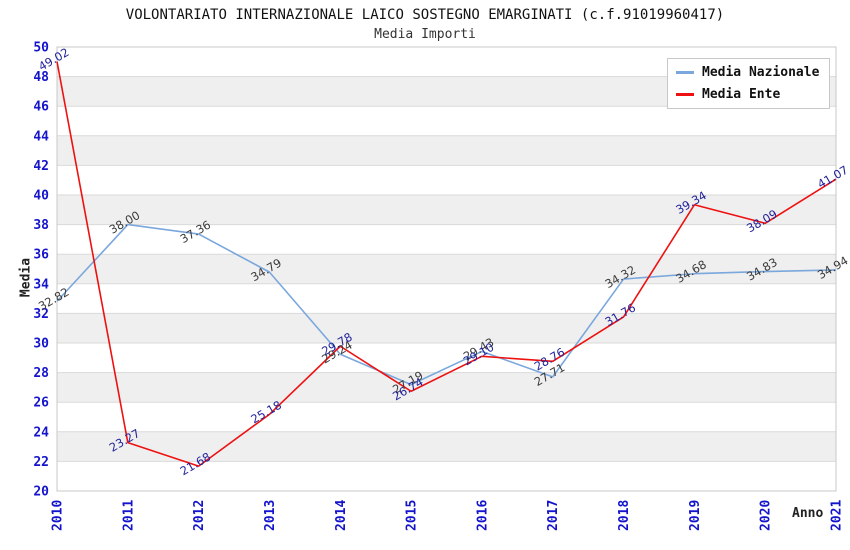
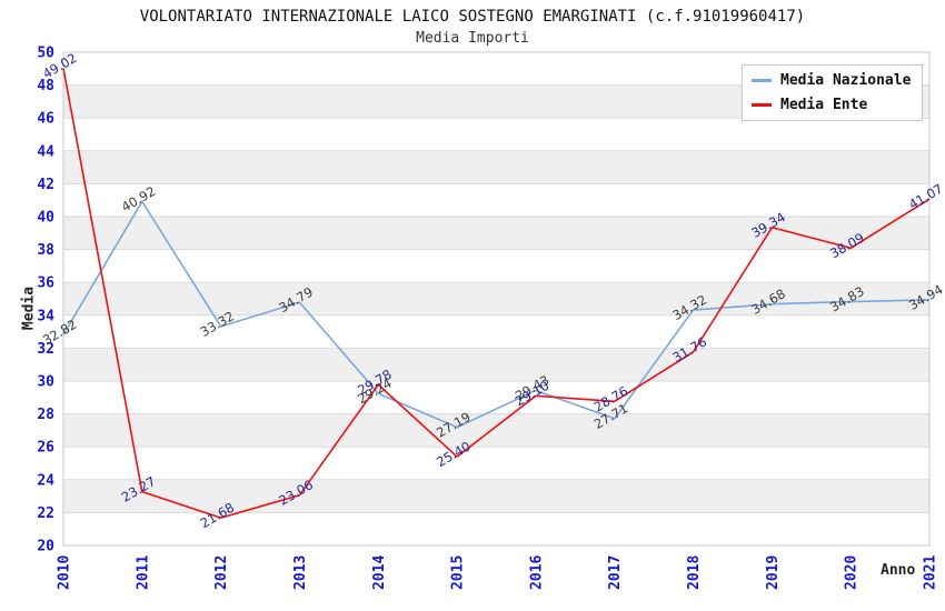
Media Nazionale/2011: 38.00 -> 40.92
Media Nazionale/2012: 37.36 -> 33.32
Media Ente/2013: 25.18 -> 23.06
Media Ente/2015: 26.74 -> 25.40
